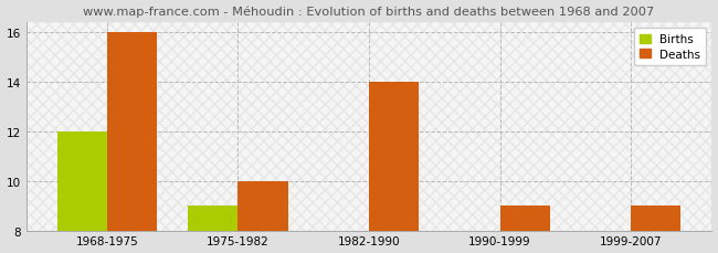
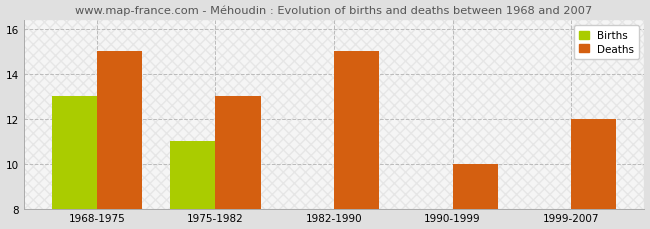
Births/1968-1975: 12 -> 13
Deaths/1968-1975: 16 -> 15
Births/1975-1982: 9 -> 11
Deaths/1975-1982: 10 -> 13
Deaths/1982-1990: 14 -> 15
Deaths/1990-1999: 9 -> 10
Deaths/1999-2007: 9 -> 12
